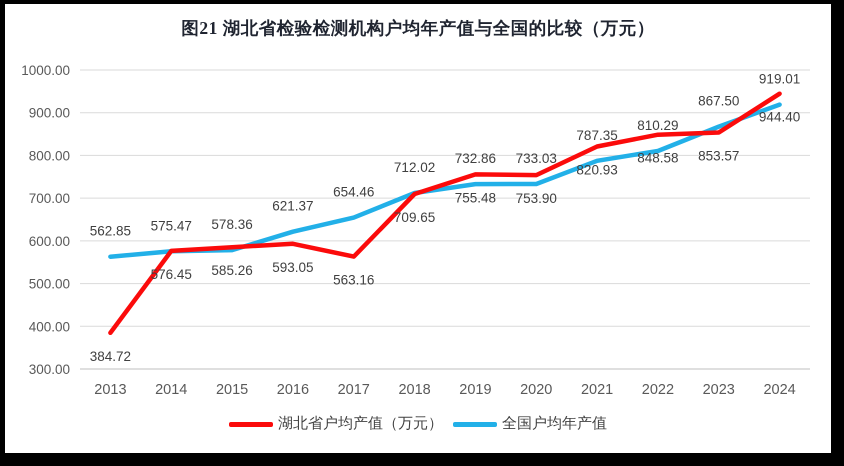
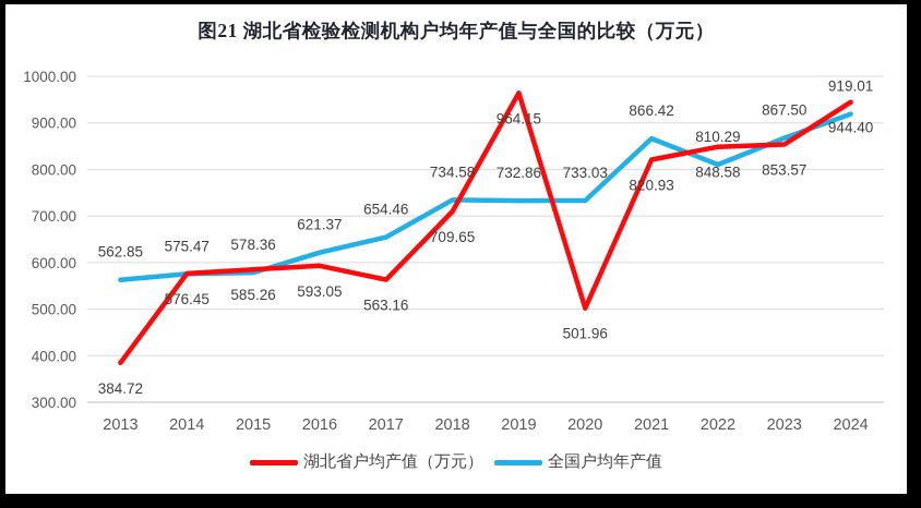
全国户均年产值/2018: 712.02 -> 734.58
湖北省户均产值（万元）/2019: 755.48 -> 964.15
湖北省户均产值（万元）/2020: 753.90 -> 501.96
全国户均年产值/2021: 787.35 -> 866.42
